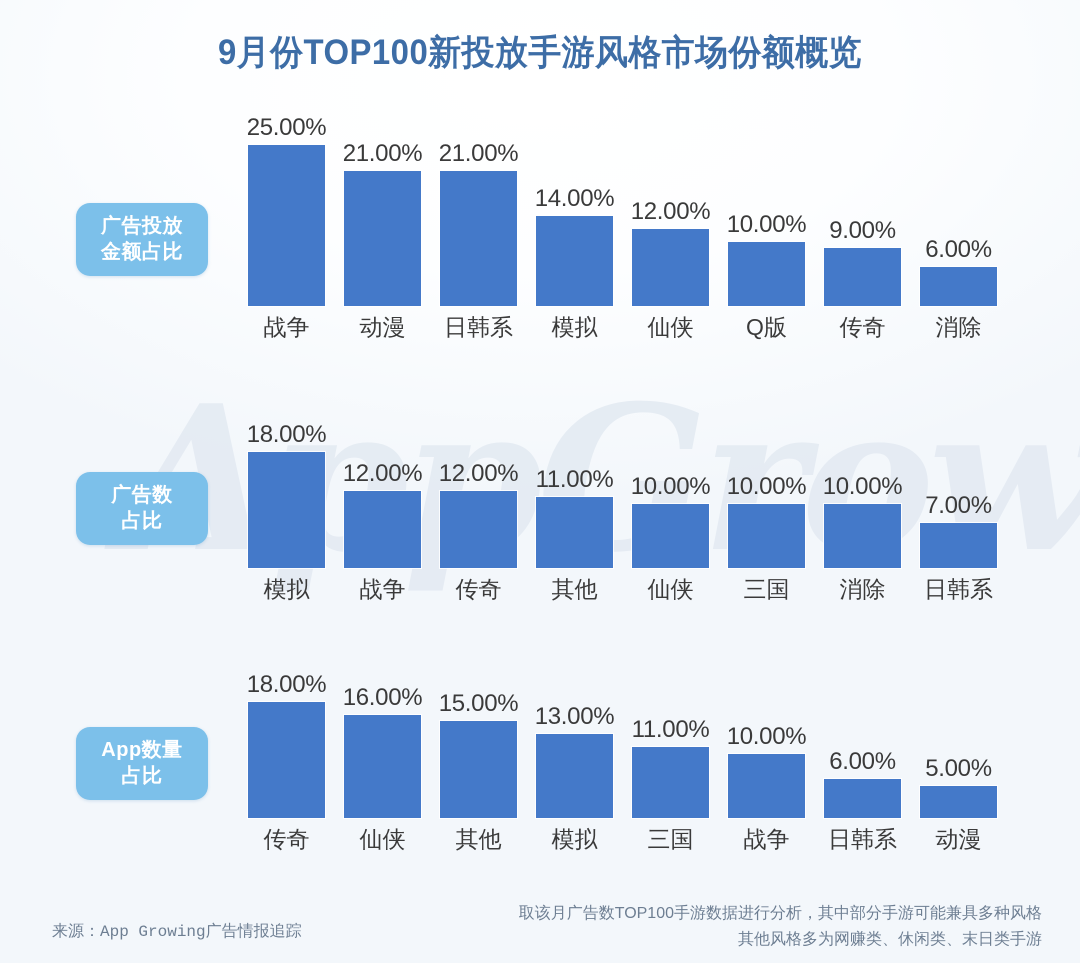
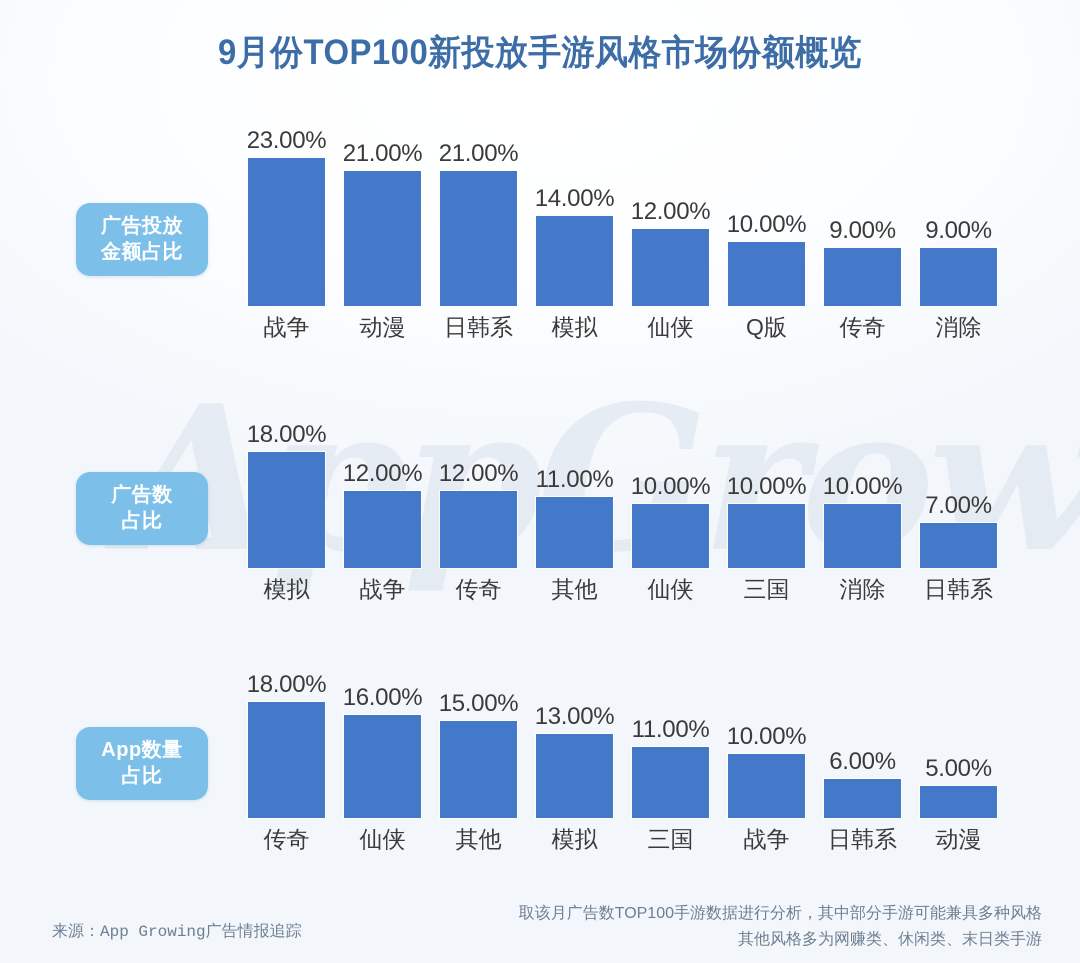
广告投放金额占比/战争: 25.00% -> 23.00%
广告投放金额占比/消除: 6.00% -> 9.00%
